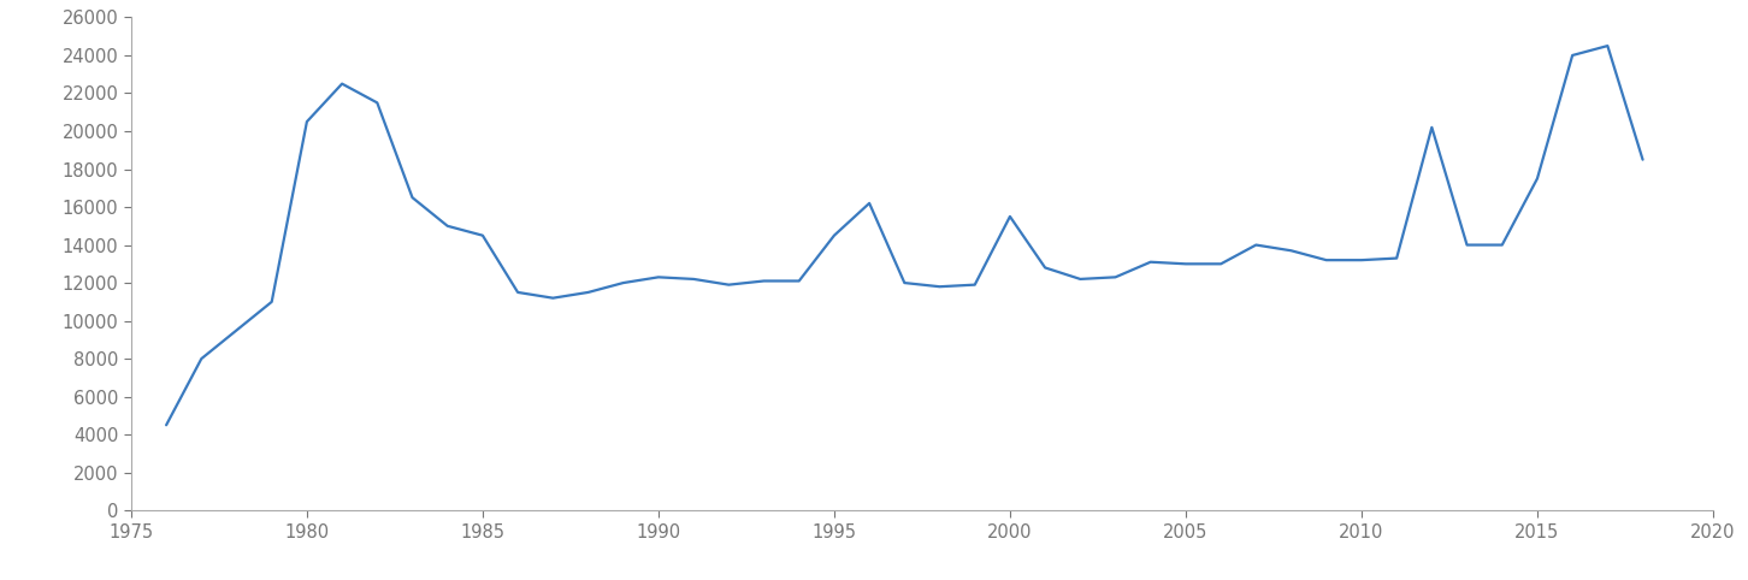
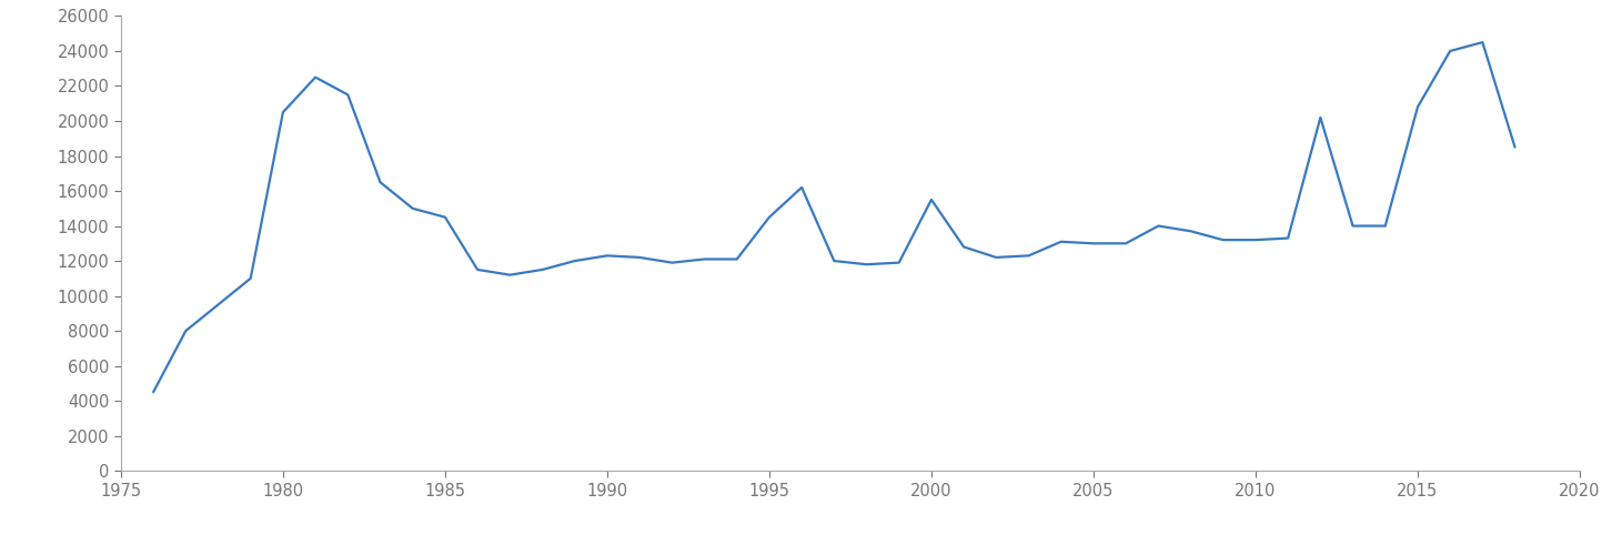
2015: 17500 -> 20800
